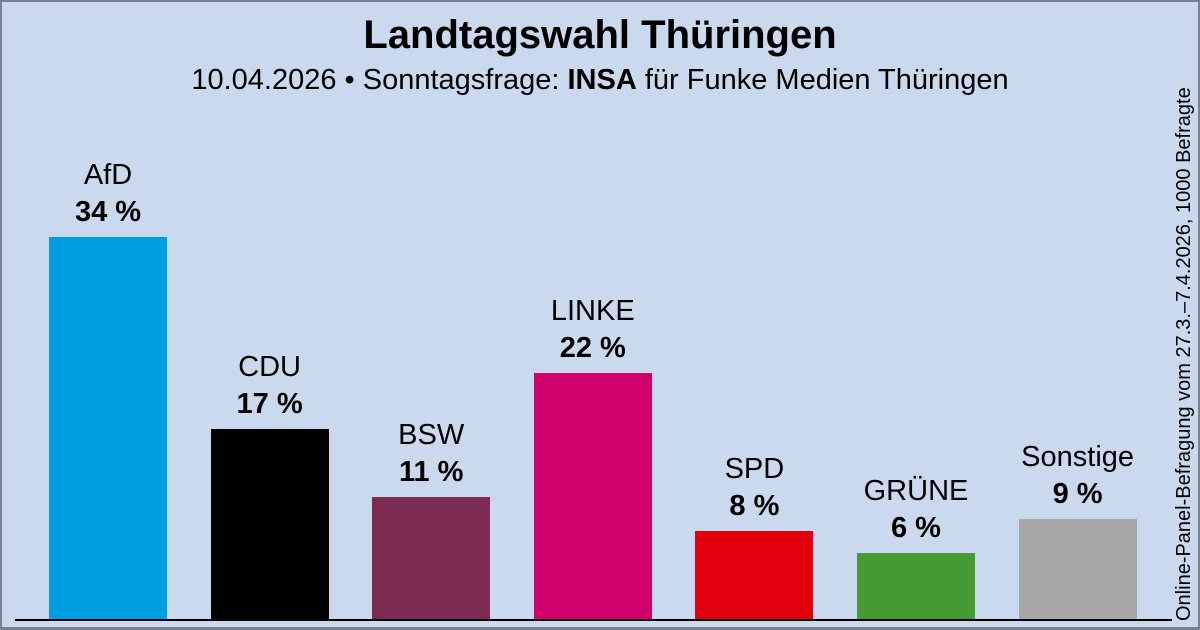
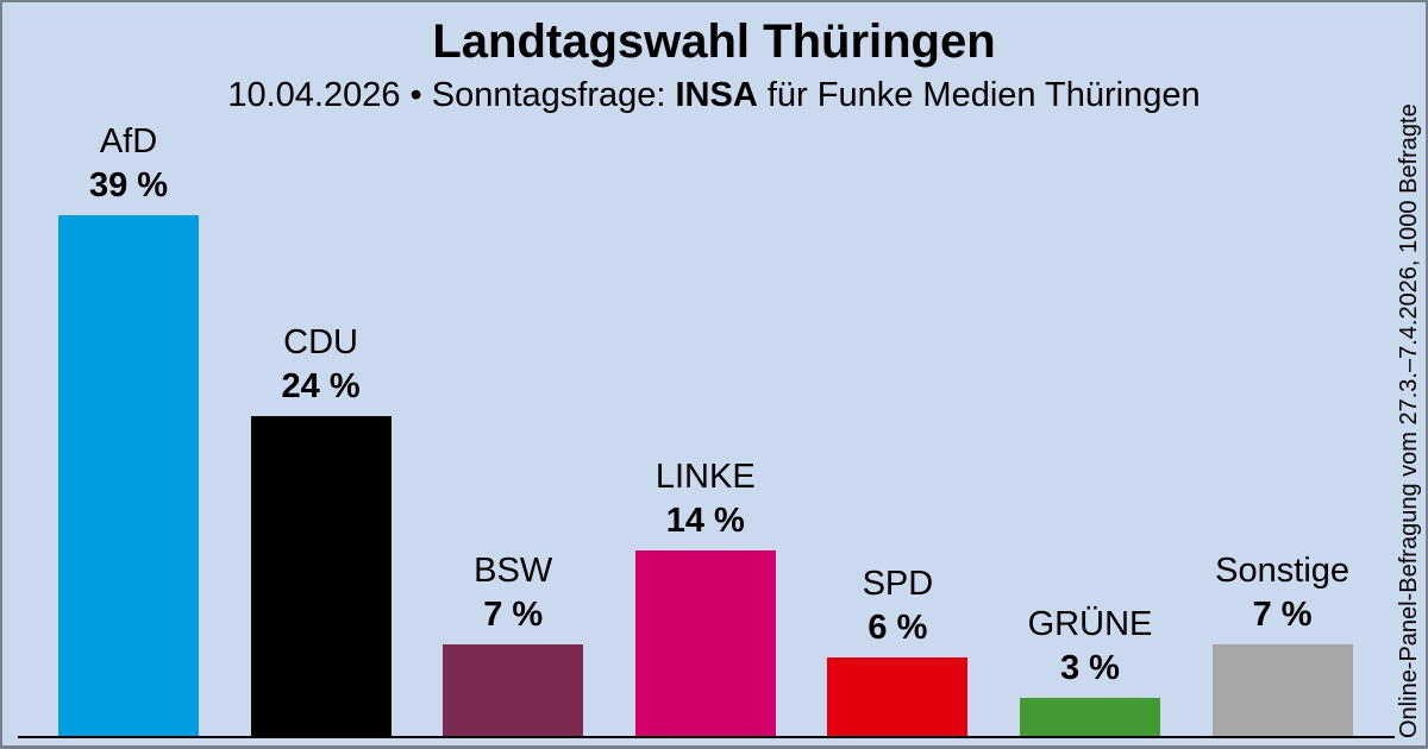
AfD: 34 -> 39
CDU: 17 -> 24
BSW: 11 -> 7
LINKE: 22 -> 14
SPD: 8 -> 6
GRÜNE: 6 -> 3
Sonstige: 9 -> 7
